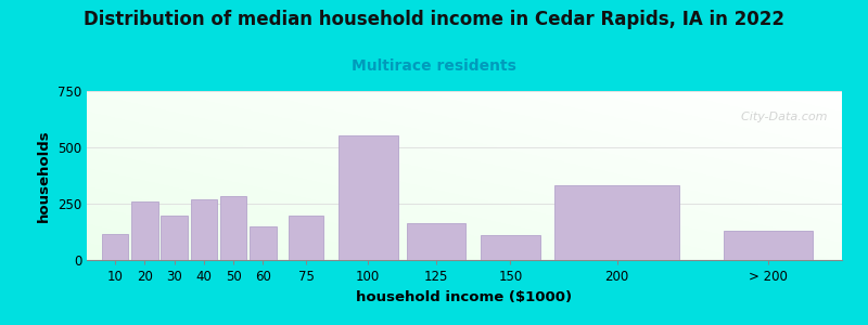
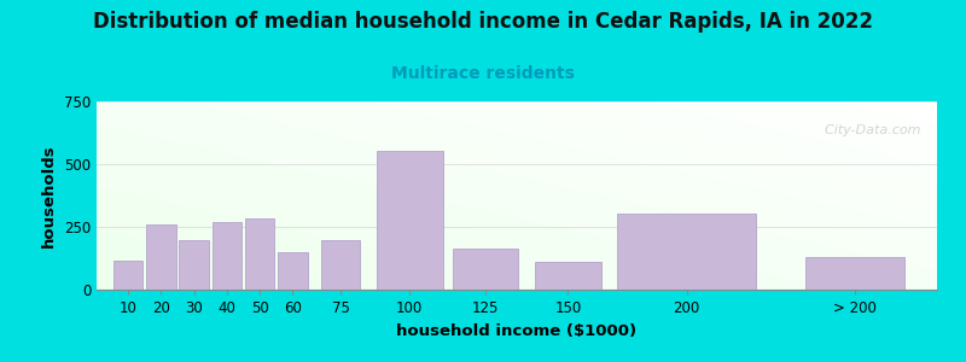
200: 330 -> 305
